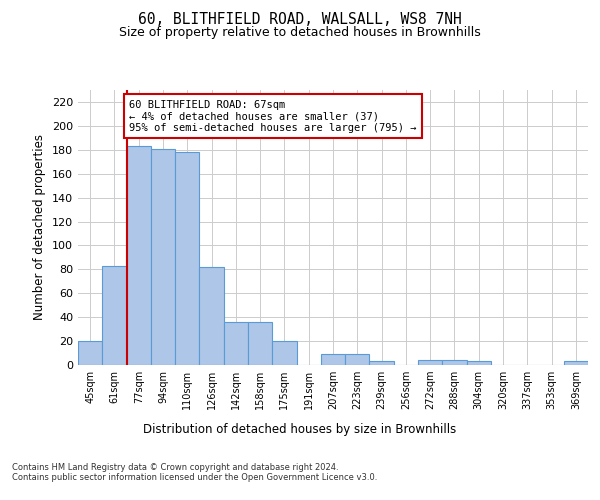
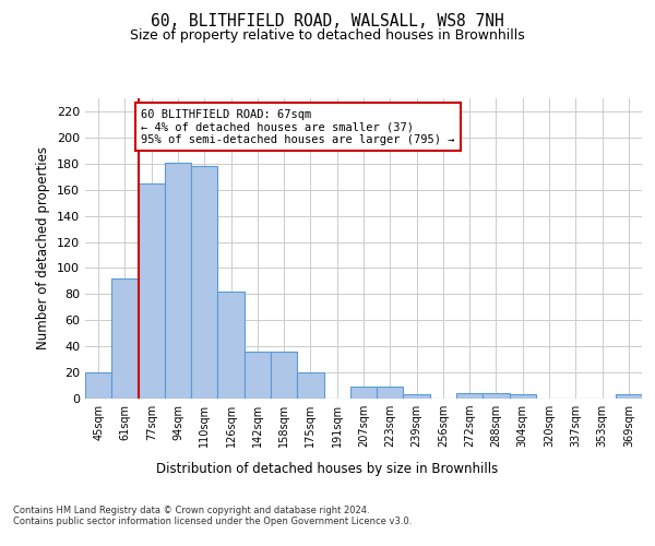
61sqm: 83 -> 92
77sqm: 183 -> 165
